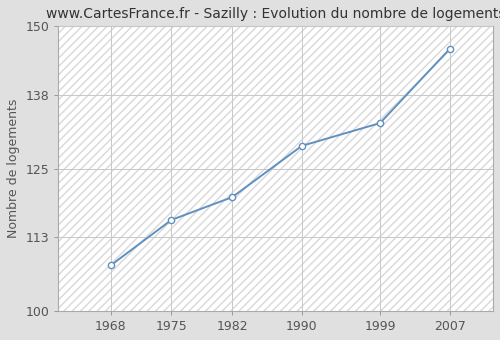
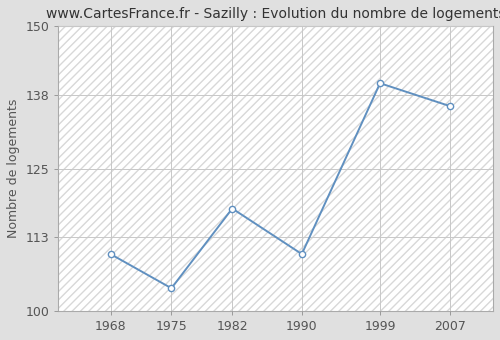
1968: 108 -> 110
1975: 116 -> 104
1982: 120 -> 118
1990: 129 -> 110
1999: 133 -> 140
2007: 146 -> 136
